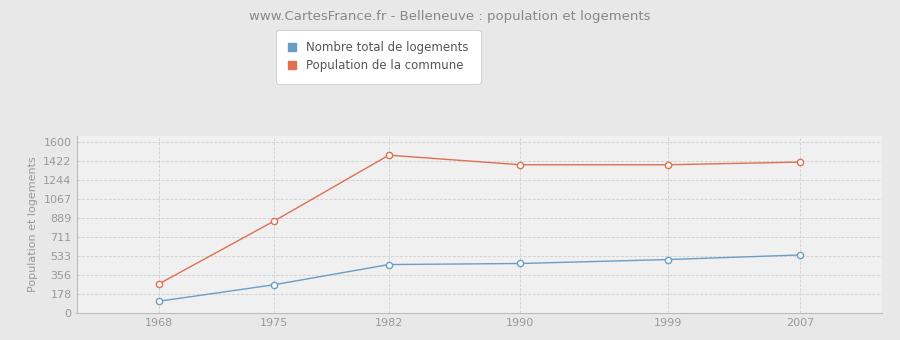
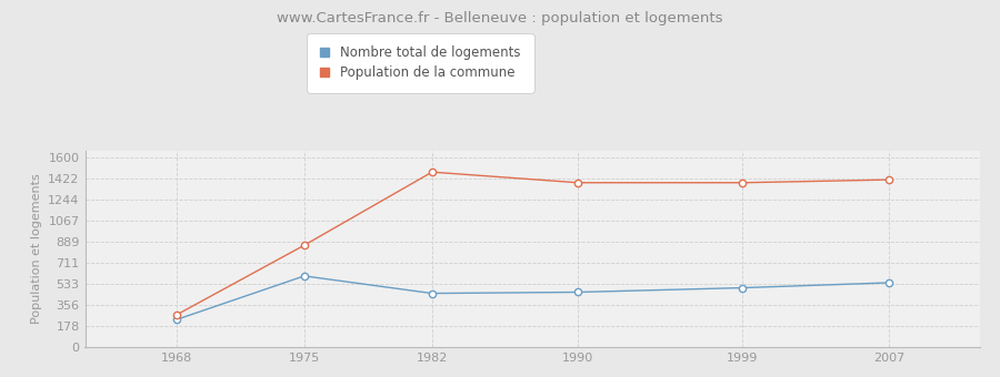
Nombre total de logements/1968: 110 -> 230
Nombre total de logements/1975: 260 -> 600
